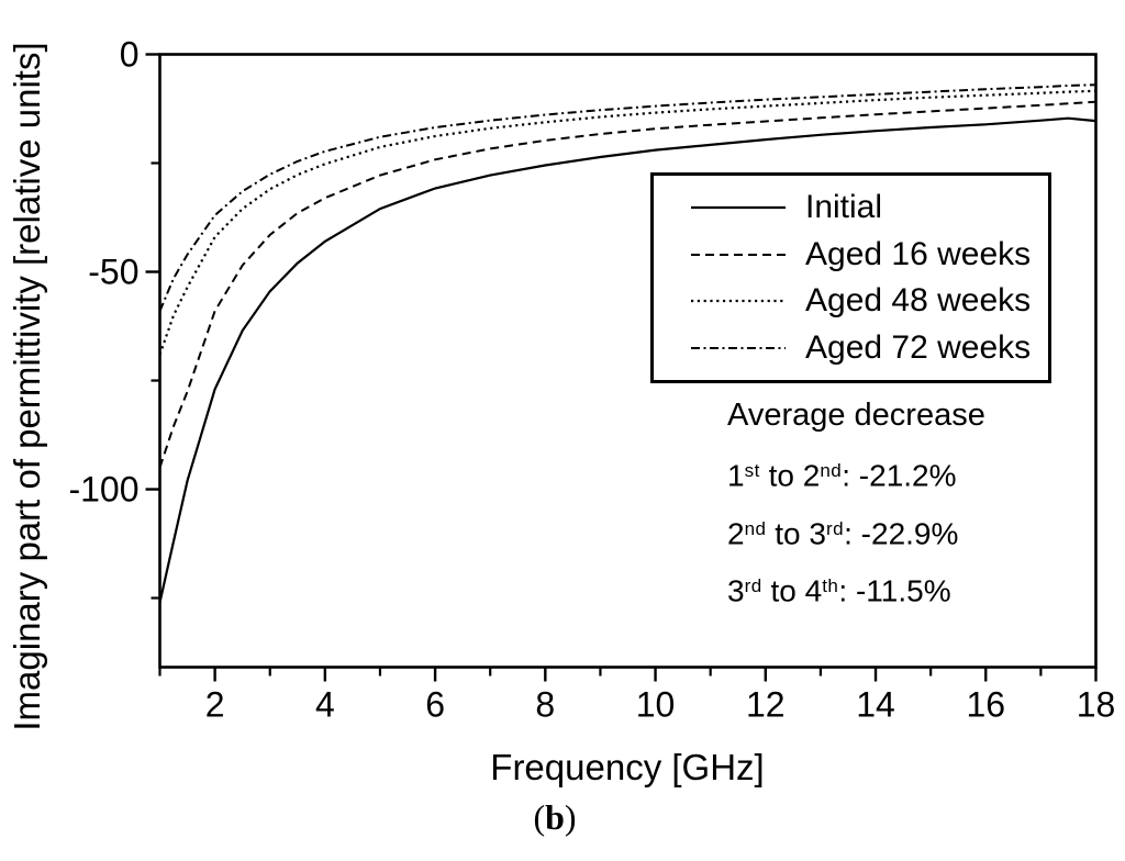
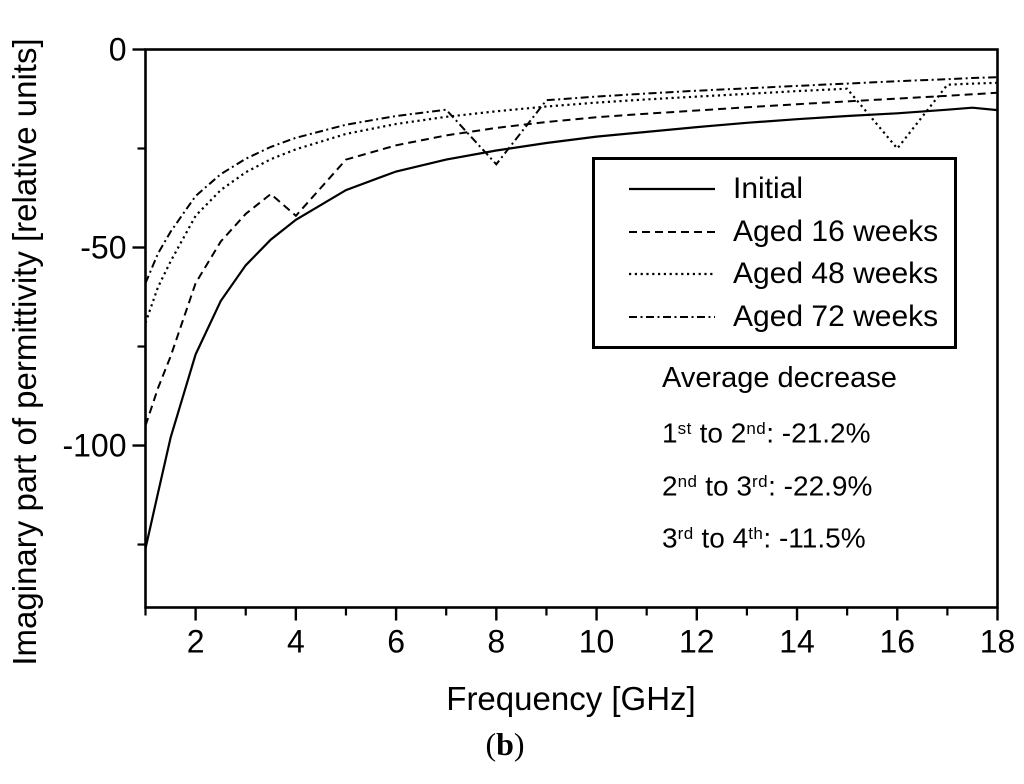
Aged 16 weeks/4: -33 -> -42
Aged 72 weeks/8: -14 -> -29
Aged 48 weeks/16: -9 -> -25
